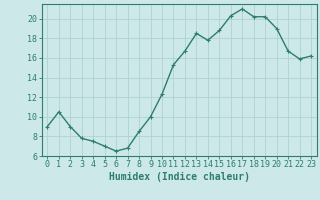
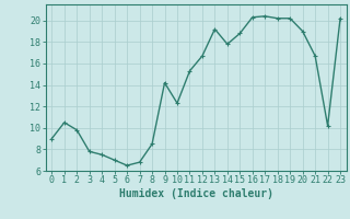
2: 9.0 -> 9.8
9: 10.0 -> 14.2
13: 18.5 -> 19.2
17: 21.0 -> 20.4
22: 15.9 -> 10.2
23: 16.2 -> 20.2
